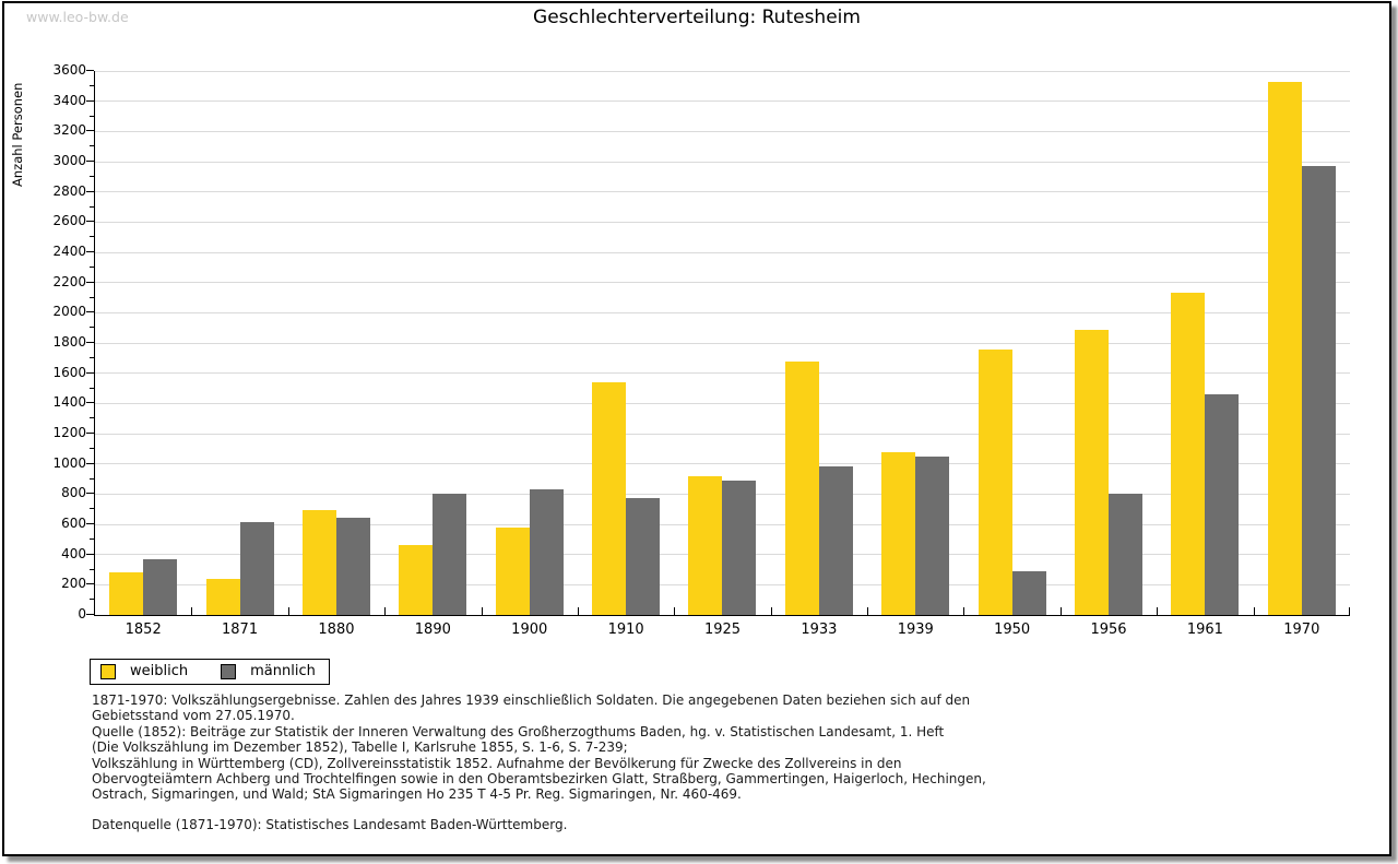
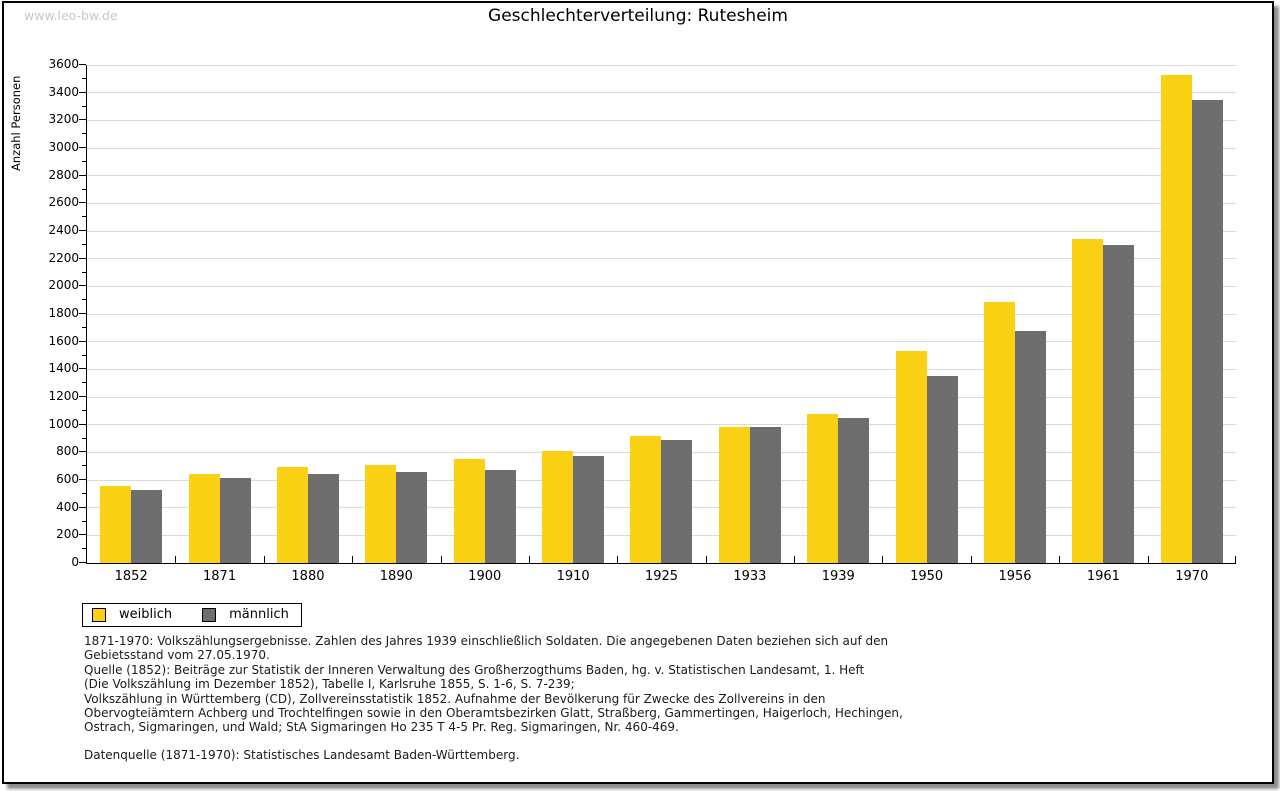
weiblich/1852: 280 -> 560
männlich/1852: 370 -> 520
weiblich/1871: 240 -> 640
weiblich/1890: 460 -> 710
männlich/1890: 800 -> 660
weiblich/1900: 580 -> 760
männlich/1900: 830 -> 680
weiblich/1910: 1540 -> 810
weiblich/1933: 1680 -> 980
weiblich/1950: 1760 -> 1530
männlich/1950: 290 -> 1350
männlich/1956: 800 -> 1680
weiblich/1961: 2130 -> 2340
männlich/1961: 1460 -> 2300
männlich/1970: 2970 -> 3350
